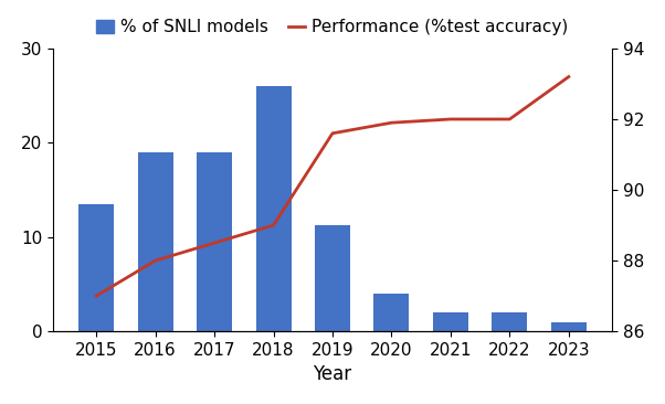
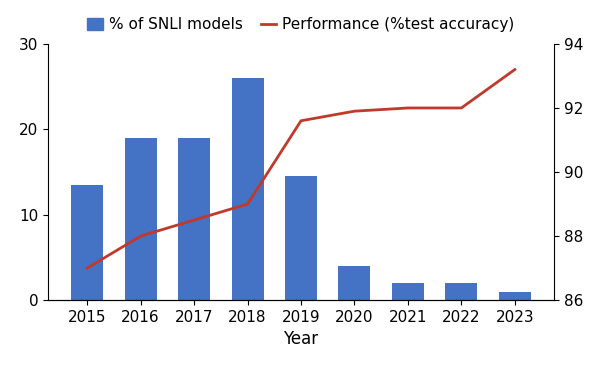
% of SNLI models/2019: 11.2 -> 14.5
